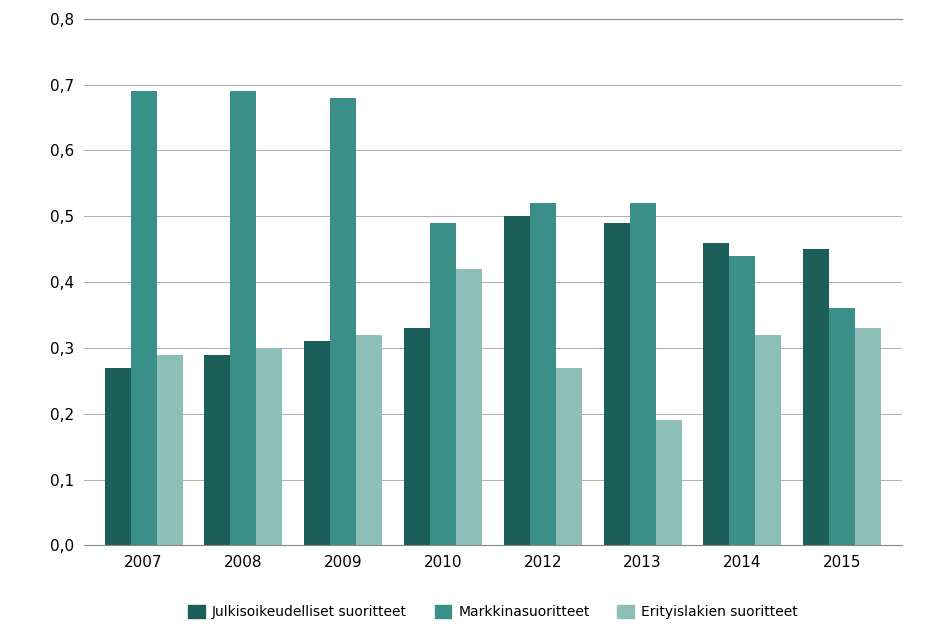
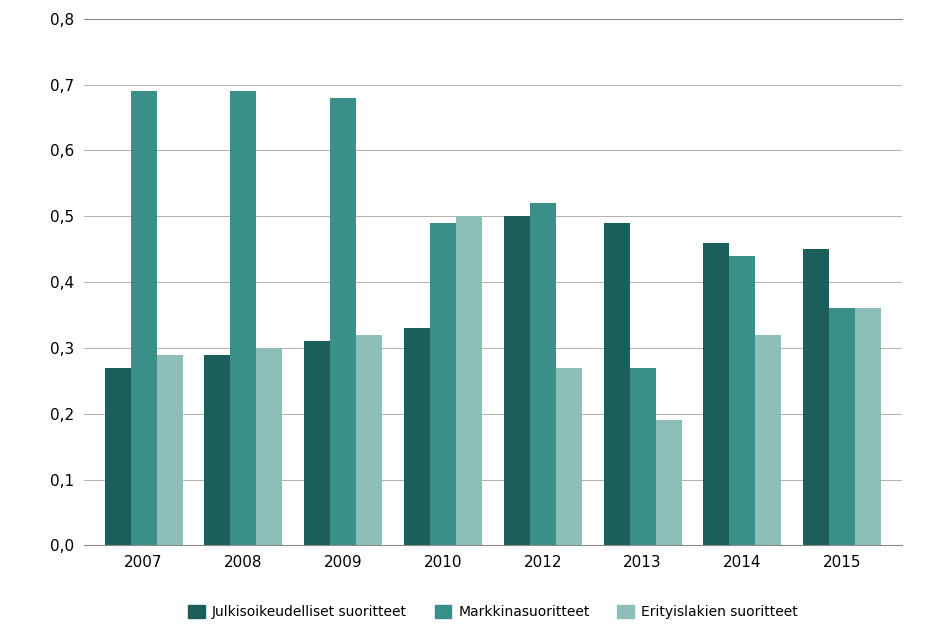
Erityislakien suoritteet/2010: 0,42 -> 0,50
Markkinasuoritteet/2013: 0,52 -> 0,27
Erityislakien suoritteet/2015: 0,33 -> 0,36
